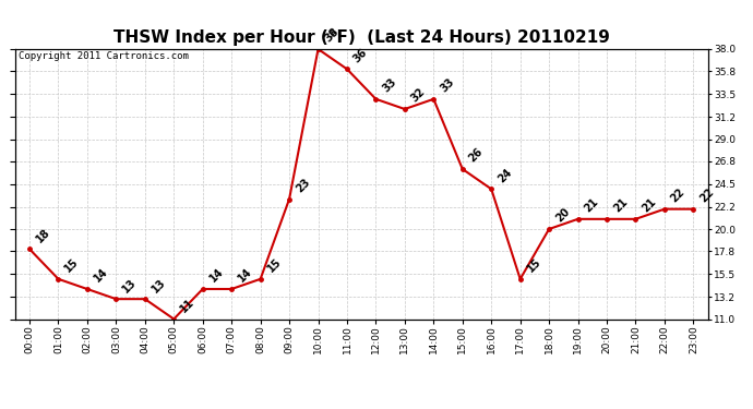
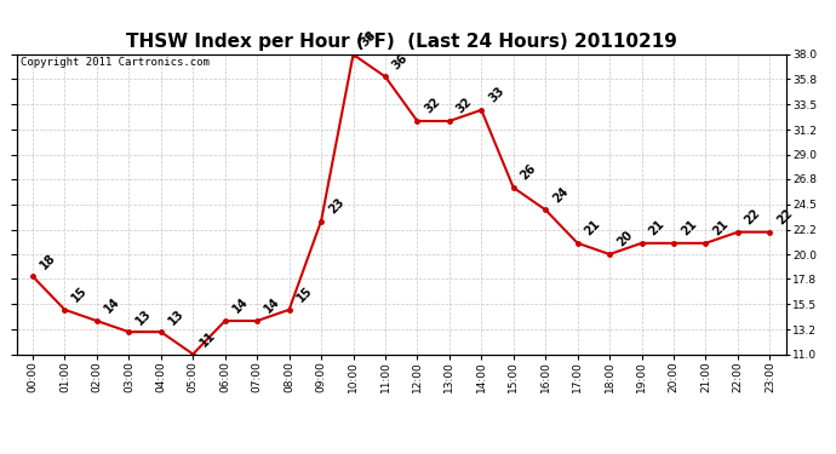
12:00: 33 -> 32
17:00: 15 -> 21
